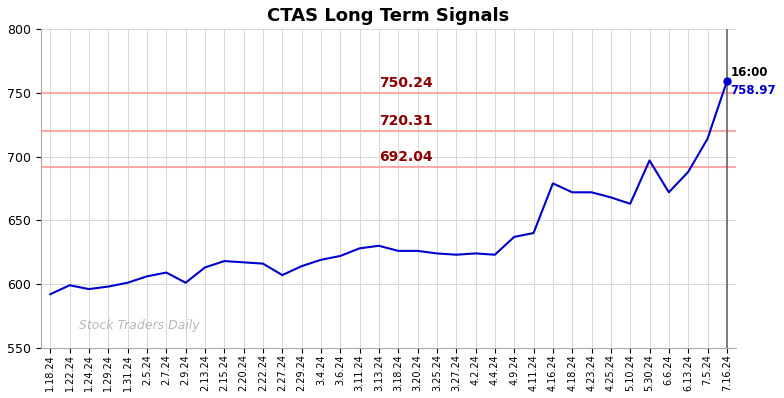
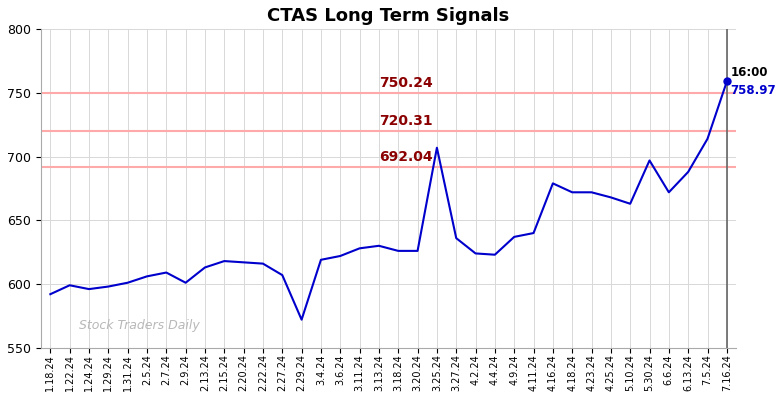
2.29.24: 614 -> 572
3.25.24: 624 -> 707
3.27.24: 623 -> 636
